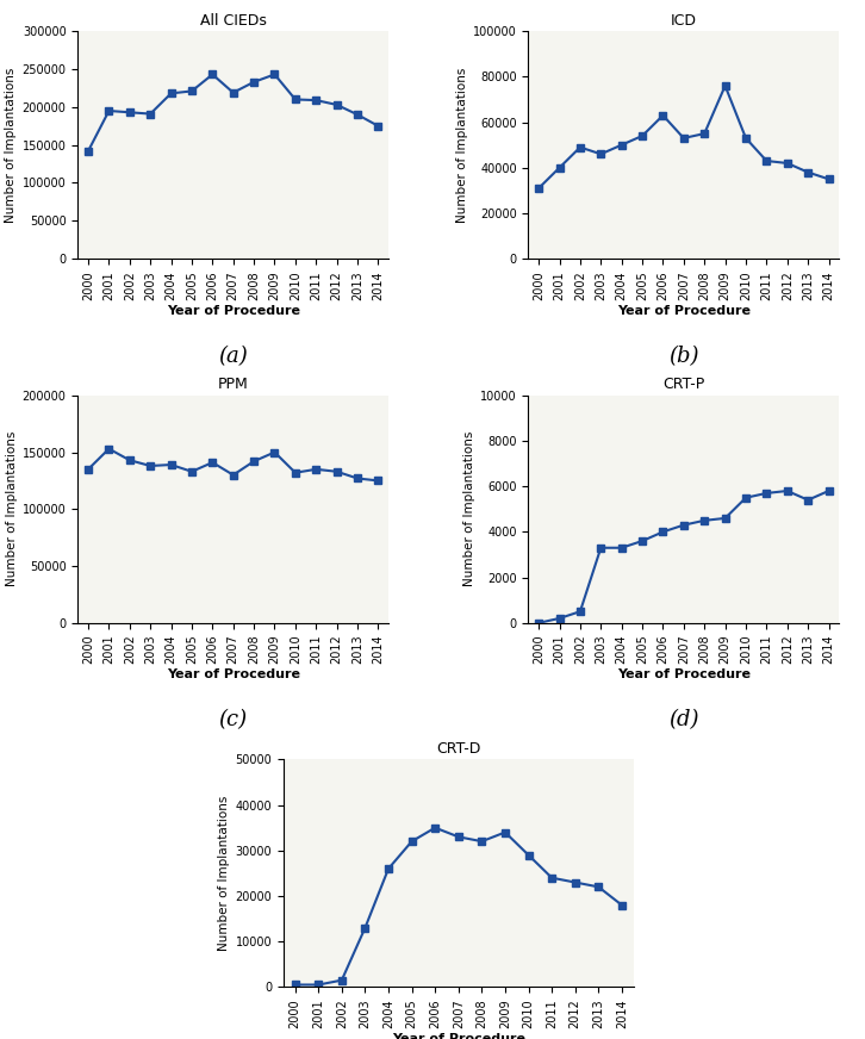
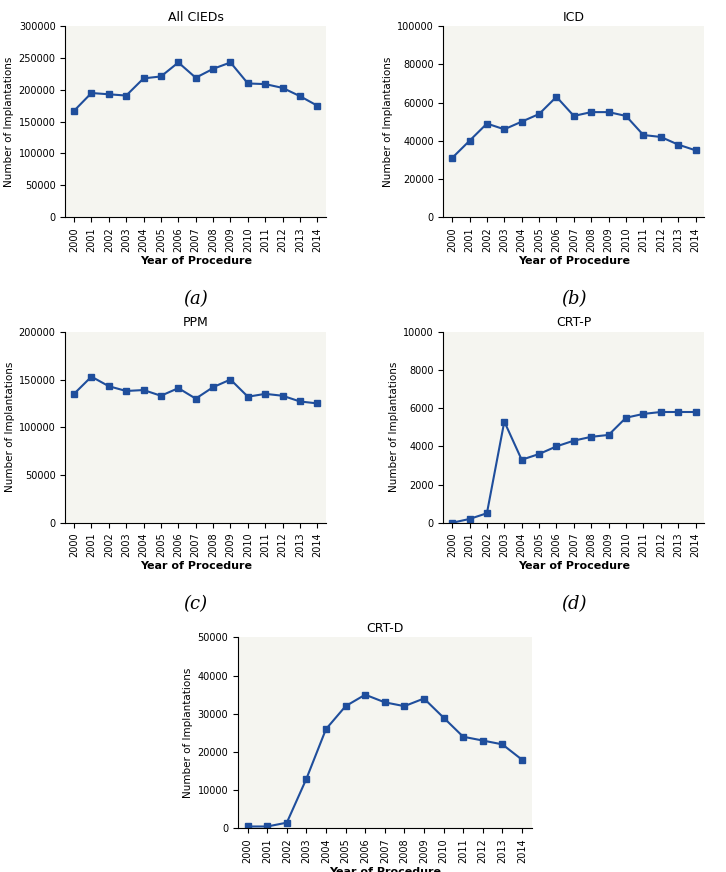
All CIEDs/2000: 142000 -> 167000
ICD/2009: 76000 -> 55000
CRT-P/2003: 3300 -> 5300
CRT-P/2013: 5400 -> 5800
